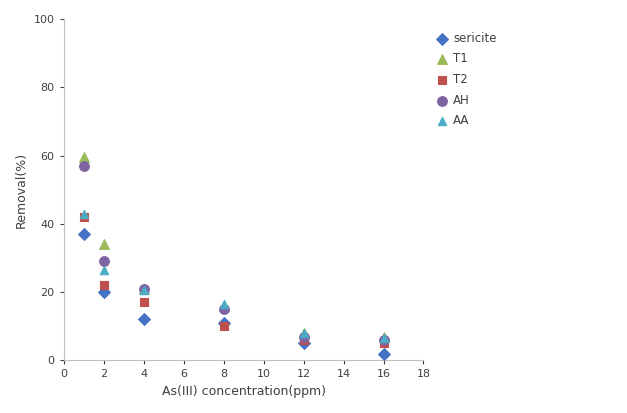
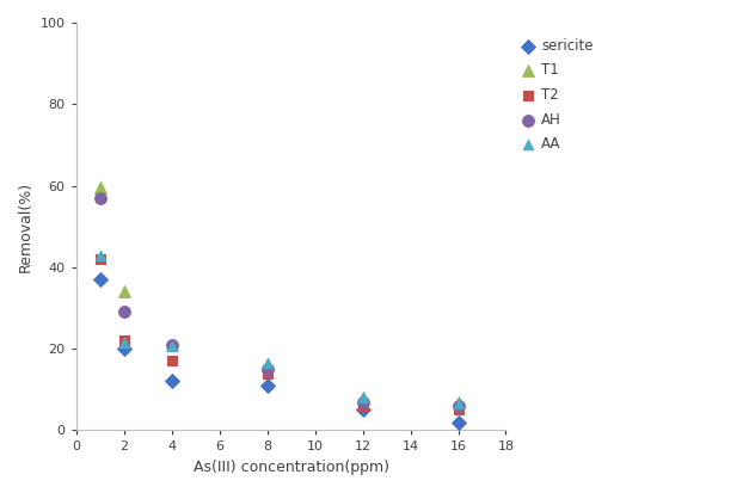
AA/2: 26.5 -> 21.5
T2/8: 10 -> 14
